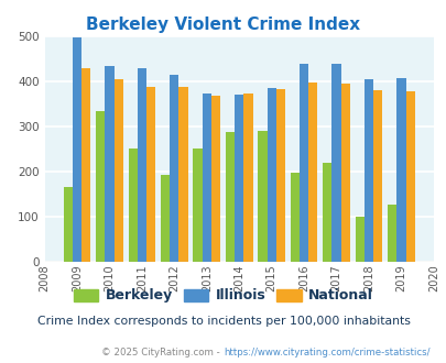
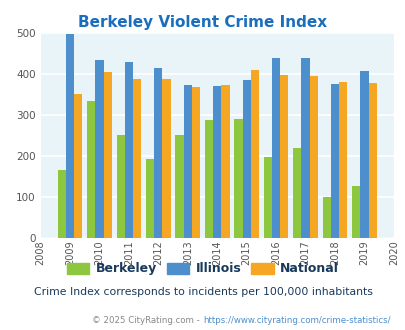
National/2009: 430 -> 350
National/2015: 383 -> 410
Illinois/2018: 405 -> 375
